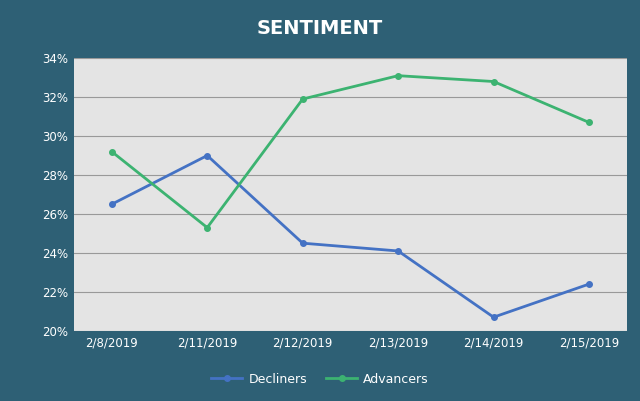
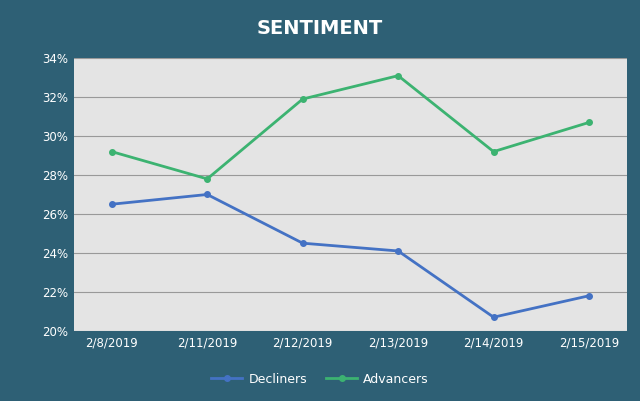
Decliners/2/11/2019: 29.0% -> 27.0%
Advancers/2/11/2019: 25.3% -> 27.8%
Advancers/2/14/2019: 32.8% -> 29.2%
Decliners/2/15/2019: 22.4% -> 21.8%
